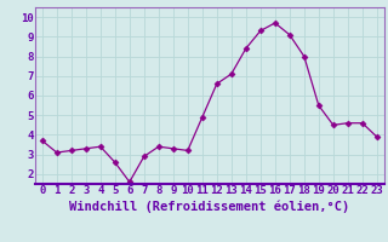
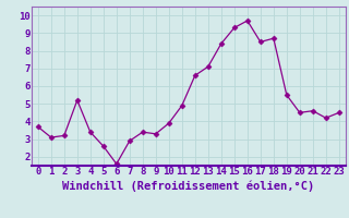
3: 3.3 -> 5.2
10: 3.2 -> 3.9
17: 9.1 -> 8.5
18: 8.0 -> 8.7
22: 4.6 -> 4.2
23: 3.9 -> 4.5
